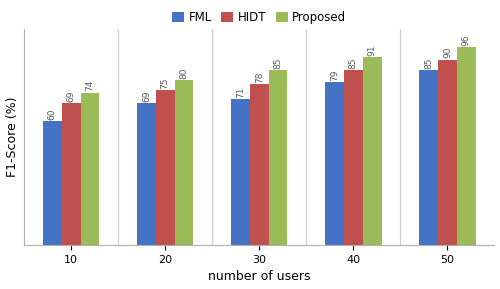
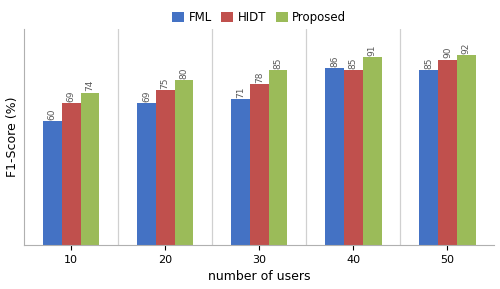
FML/40: 79 -> 86
Proposed/50: 96 -> 92
